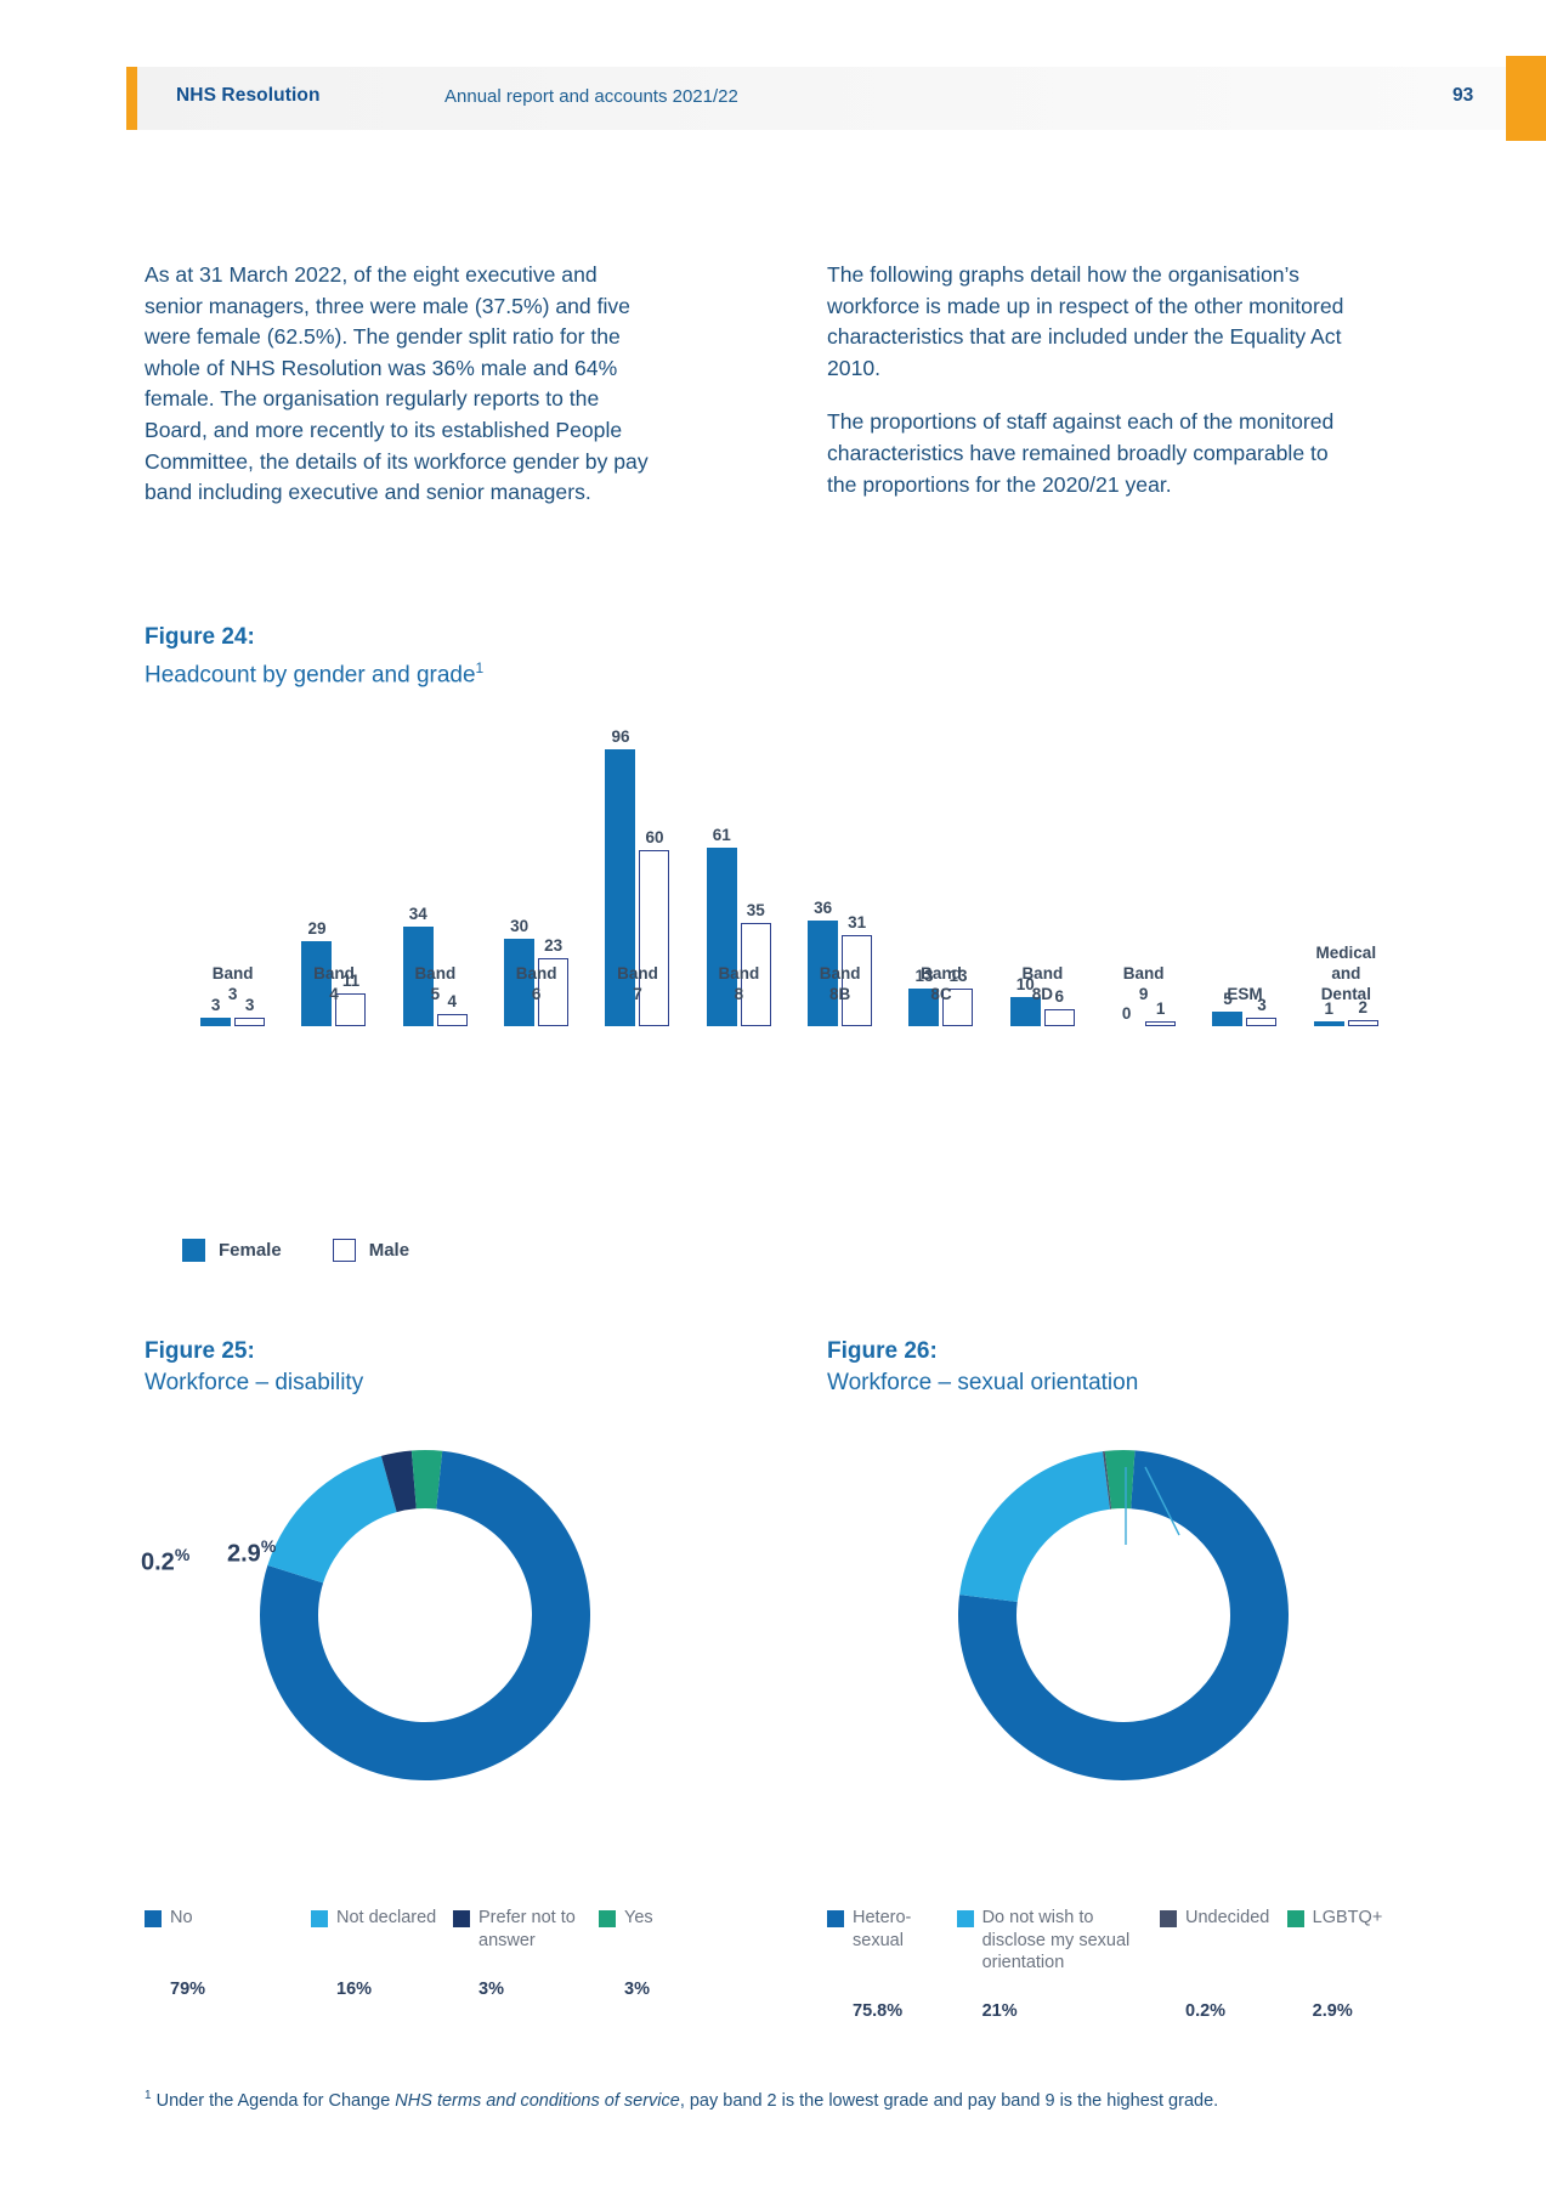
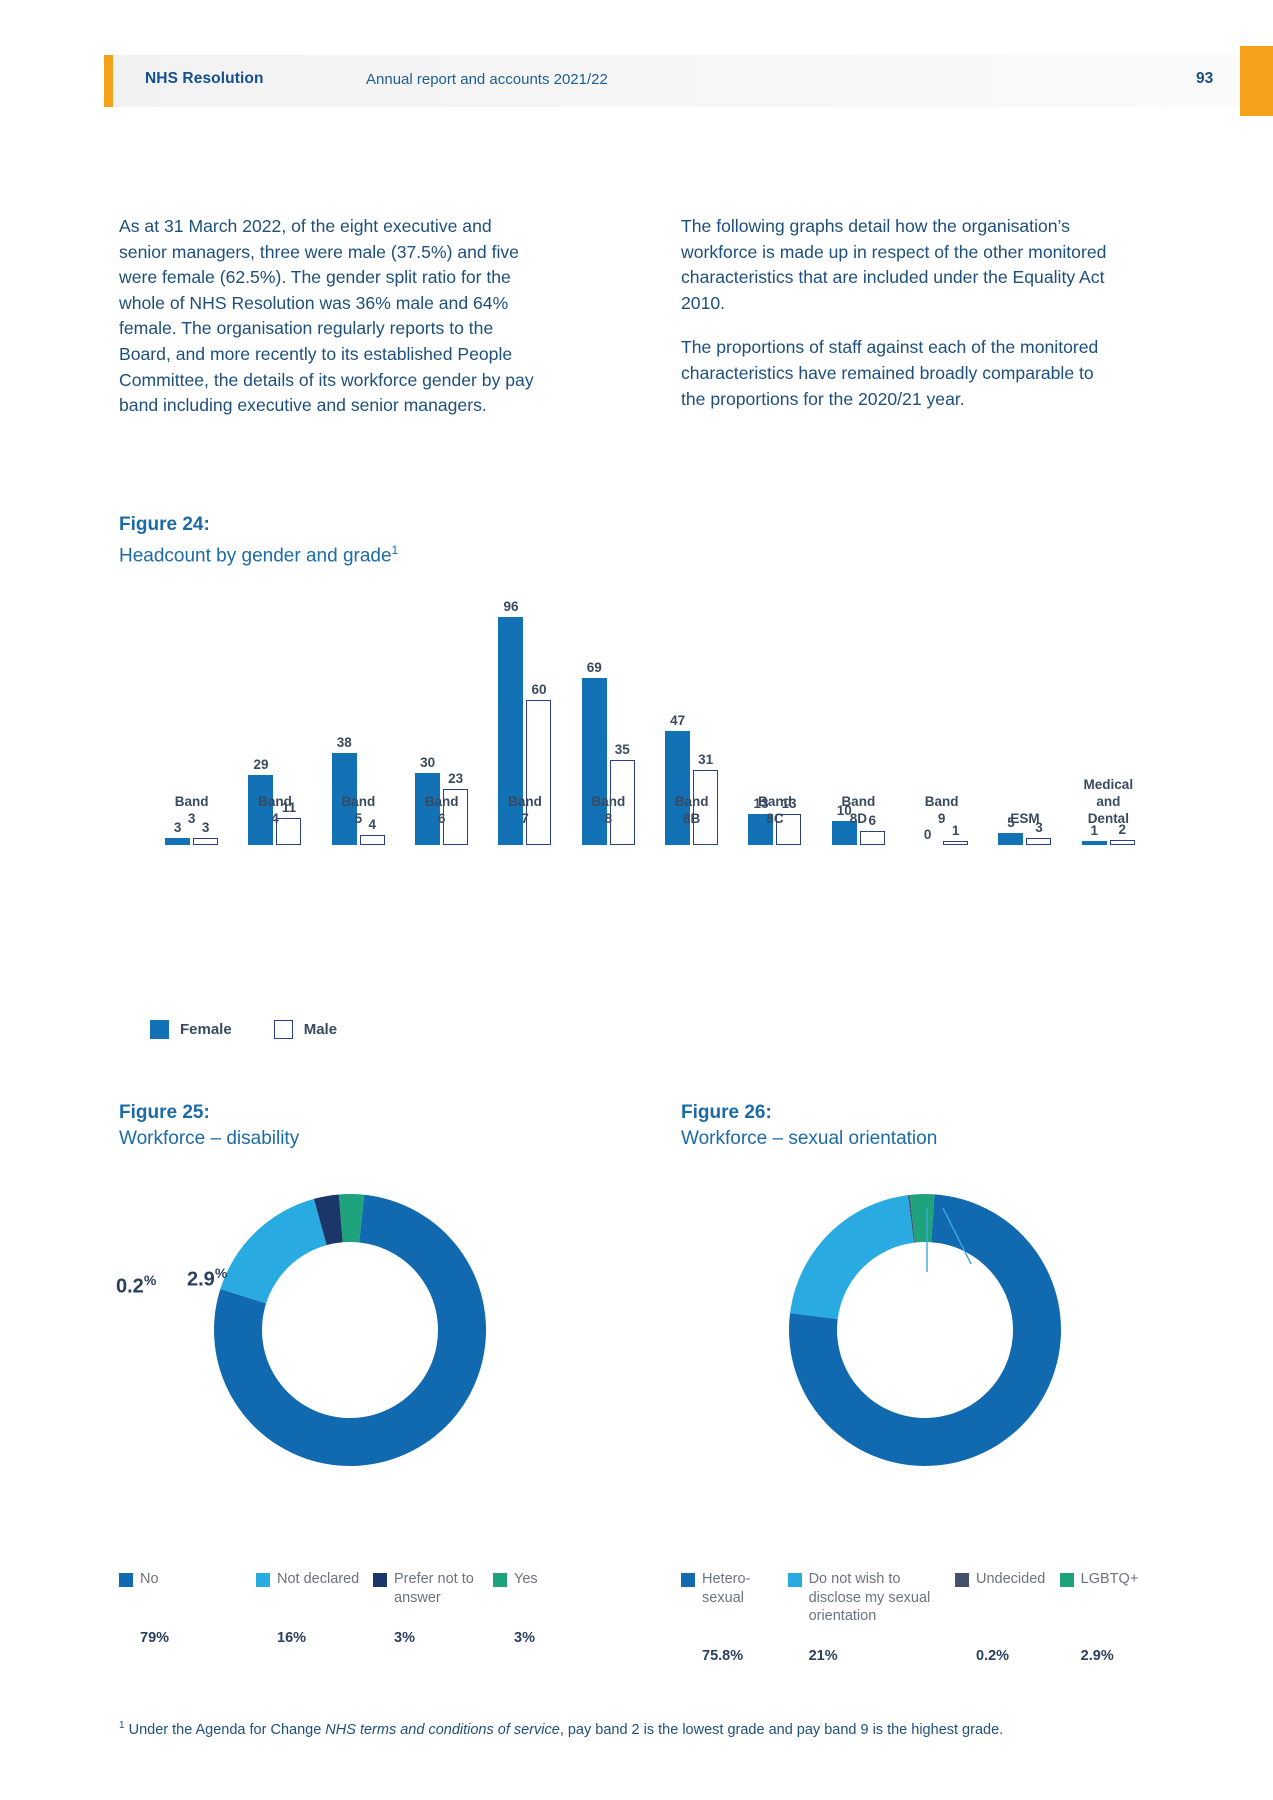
Headcount by gender and grade/Female/Band 5: 34 -> 38
Headcount by gender and grade/Female/Band 8: 61 -> 69
Headcount by gender and grade/Female/Band 8B: 36 -> 47
